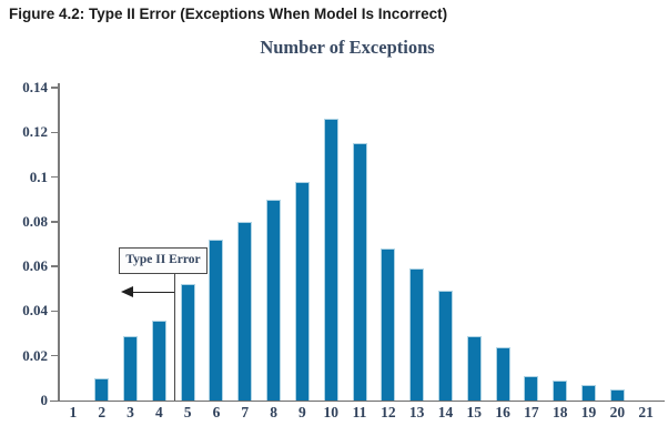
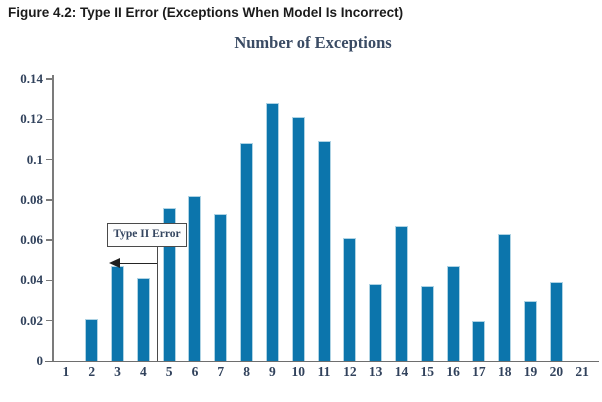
2: 0.010 -> 0.021
3: 0.029 -> 0.047
4: 0.036 -> 0.041
5: 0.052 -> 0.076
6: 0.072 -> 0.082
7: 0.080 -> 0.073
8: 0.090 -> 0.108
9: 0.098 -> 0.128
10: 0.126 -> 0.121
11: 0.115 -> 0.109
12: 0.068 -> 0.061
13: 0.059 -> 0.038
14: 0.049 -> 0.067
15: 0.029 -> 0.037
16: 0.024 -> 0.047
17: 0.011 -> 0.020
18: 0.009 -> 0.063
19: 0.007 -> 0.030
20: 0.005 -> 0.039
